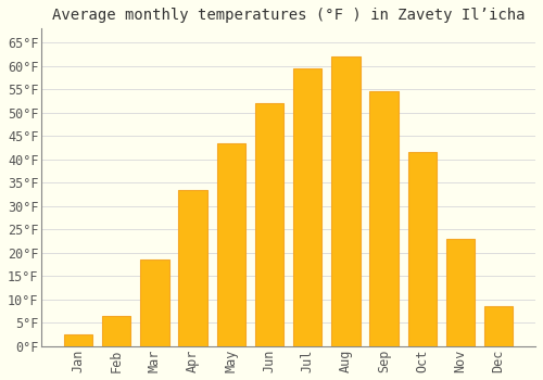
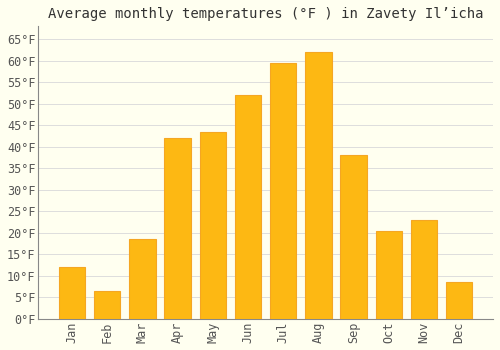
Jan: 2.5°F -> 12.0°F
Apr: 33.5°F -> 42.0°F
Sep: 54.5°F -> 38.0°F
Oct: 41.5°F -> 20.5°F
